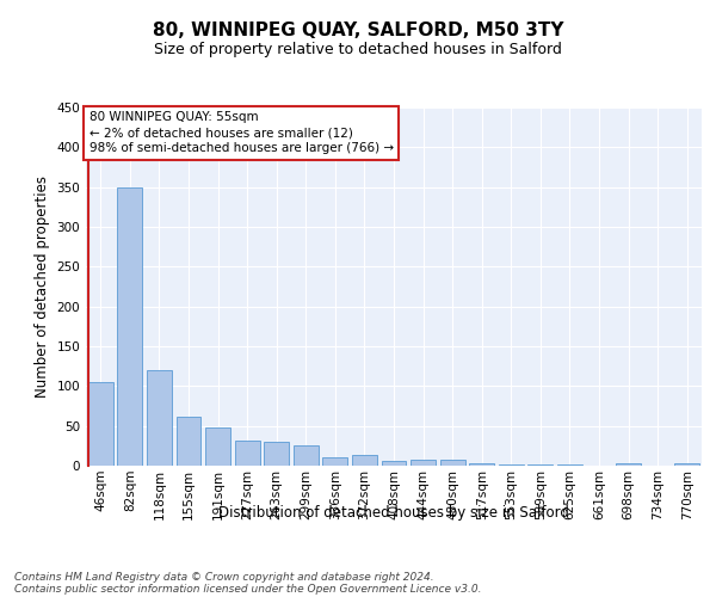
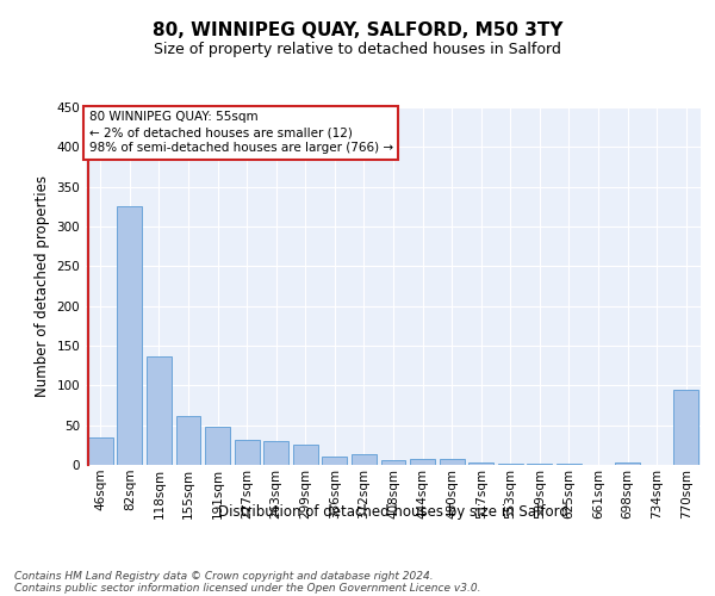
46sqm: 105 -> 34
82sqm: 350 -> 326
118sqm: 120 -> 136
770sqm: 3 -> 94
